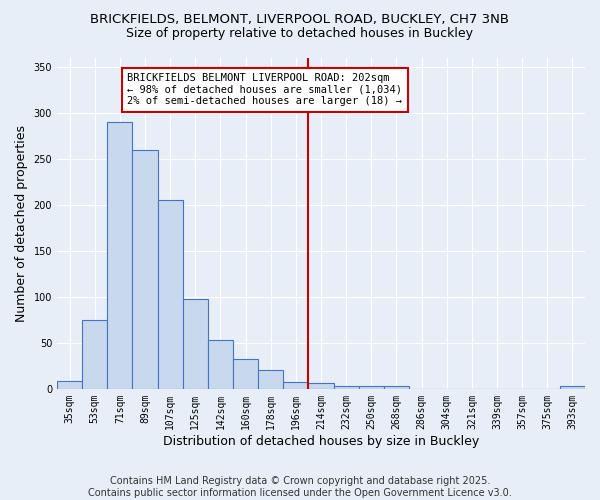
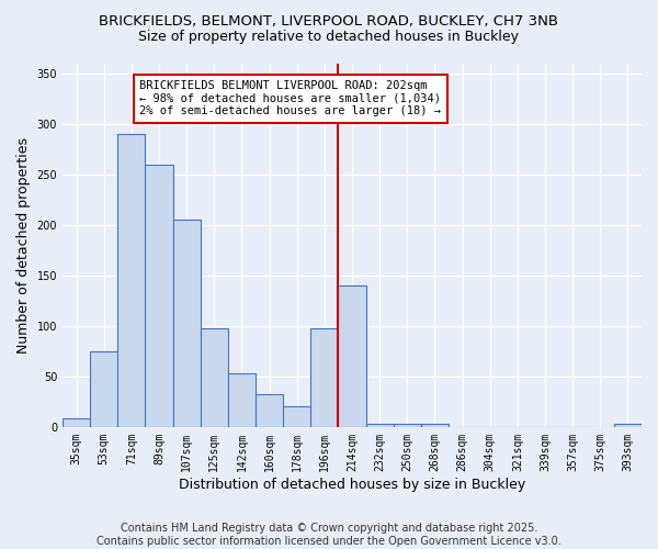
196sqm: 7 -> 98
214sqm: 6 -> 140
